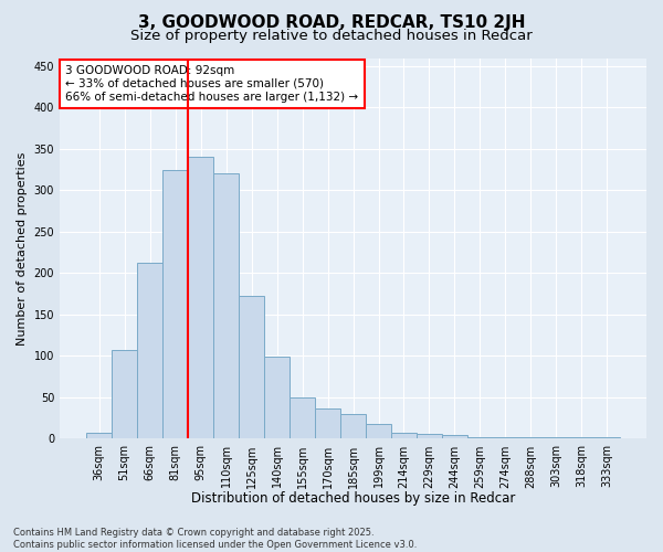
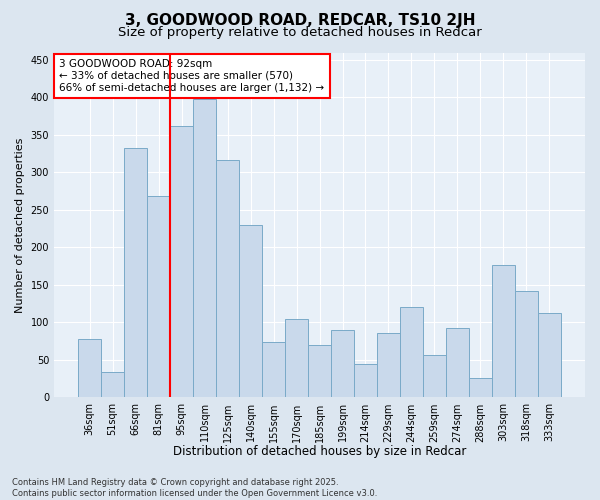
36sqm: 7 -> 78
51sqm: 107 -> 34
66sqm: 212 -> 332
81sqm: 325 -> 268
95sqm: 340 -> 362
110sqm: 320 -> 398
125sqm: 172 -> 316
140sqm: 99 -> 230
155sqm: 50 -> 74
170sqm: 36 -> 104
185sqm: 30 -> 70
199sqm: 18 -> 90
214sqm: 7 -> 44
229sqm: 6 -> 86
244sqm: 5 -> 120
259sqm: 2 -> 56
274sqm: 2 -> 92
288sqm: 2 -> 26
303sqm: 2 -> 176
318sqm: 2 -> 142
333sqm: 2 -> 112
